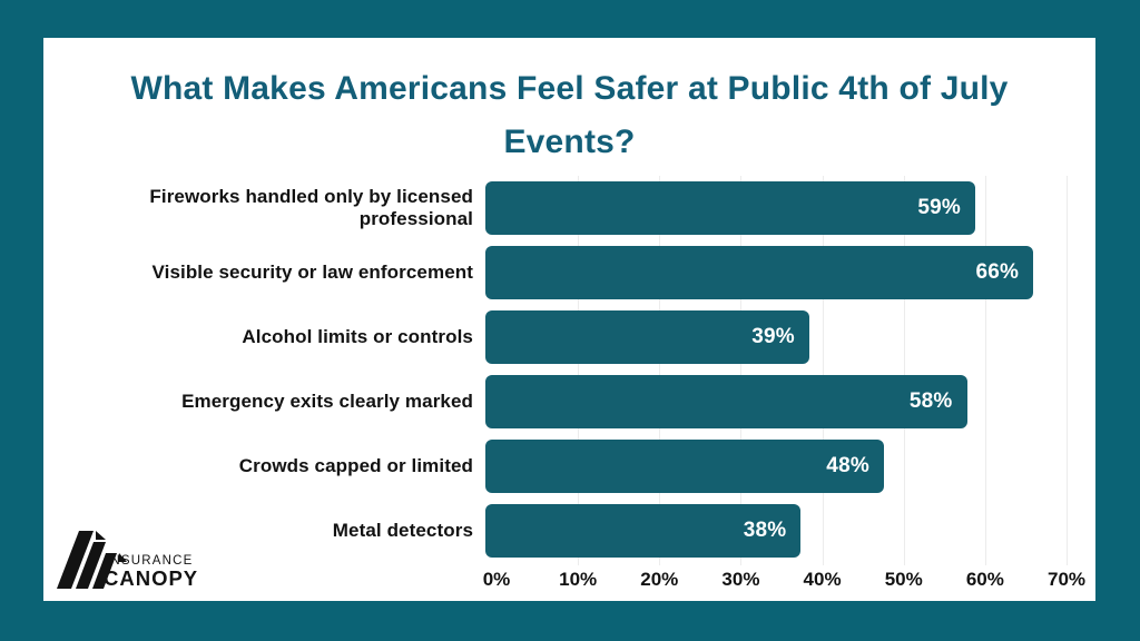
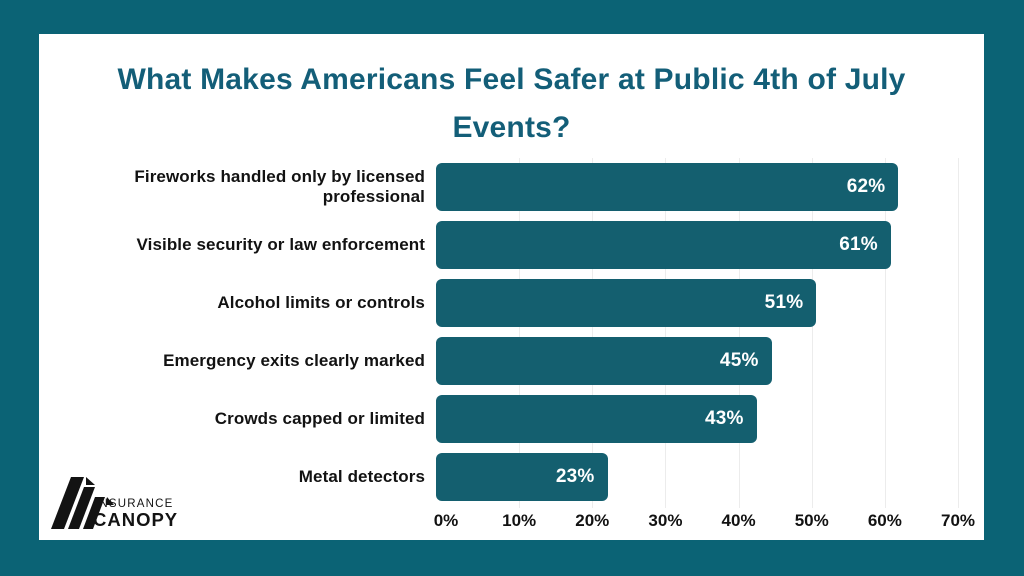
Fireworks handled only by licensed professional: 59% -> 62%
Visible security or law enforcement: 66% -> 61%
Alcohol limits or controls: 39% -> 51%
Emergency exits clearly marked: 58% -> 45%
Crowds capped or limited: 48% -> 43%
Metal detectors: 38% -> 23%
